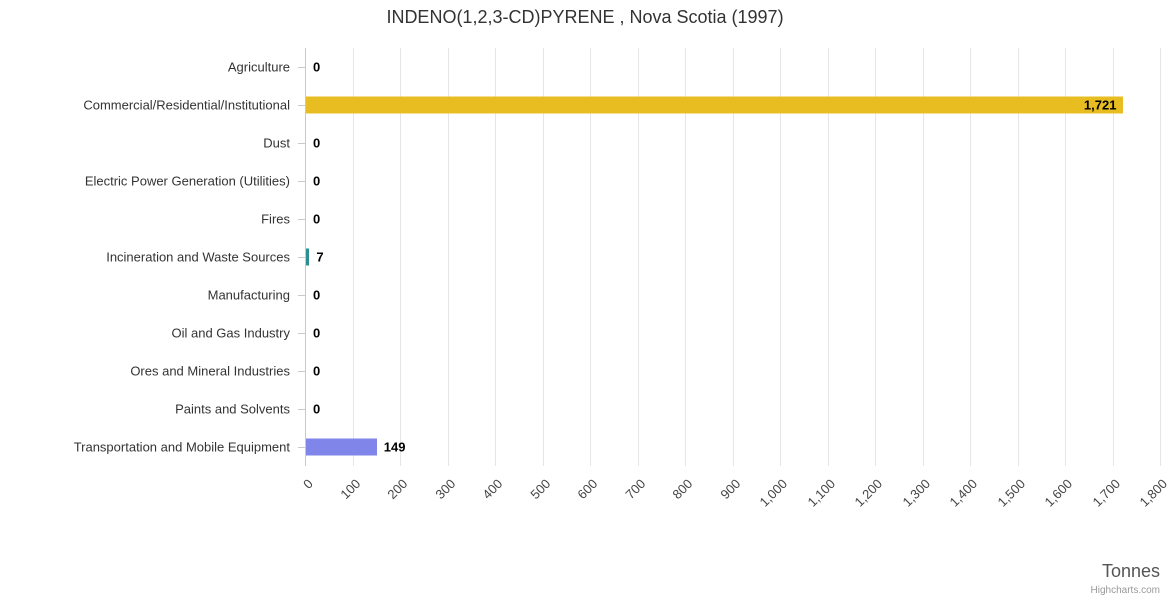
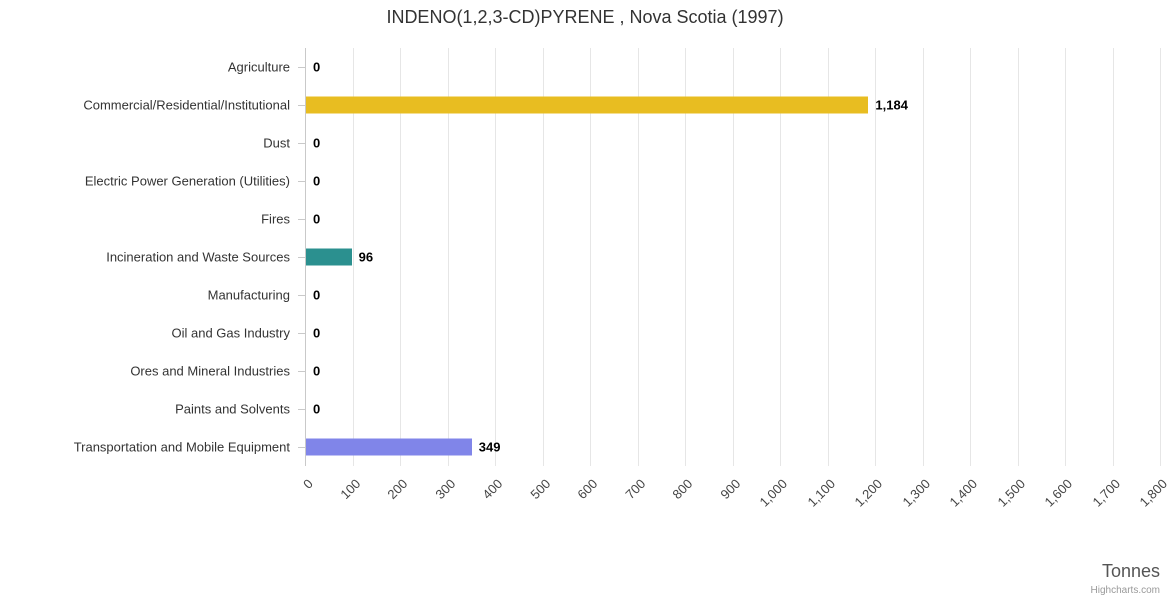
Commercial/Residential/Institutional: 1,721 -> 1,184
Incineration and Waste Sources: 7 -> 96
Transportation and Mobile Equipment: 149 -> 349
